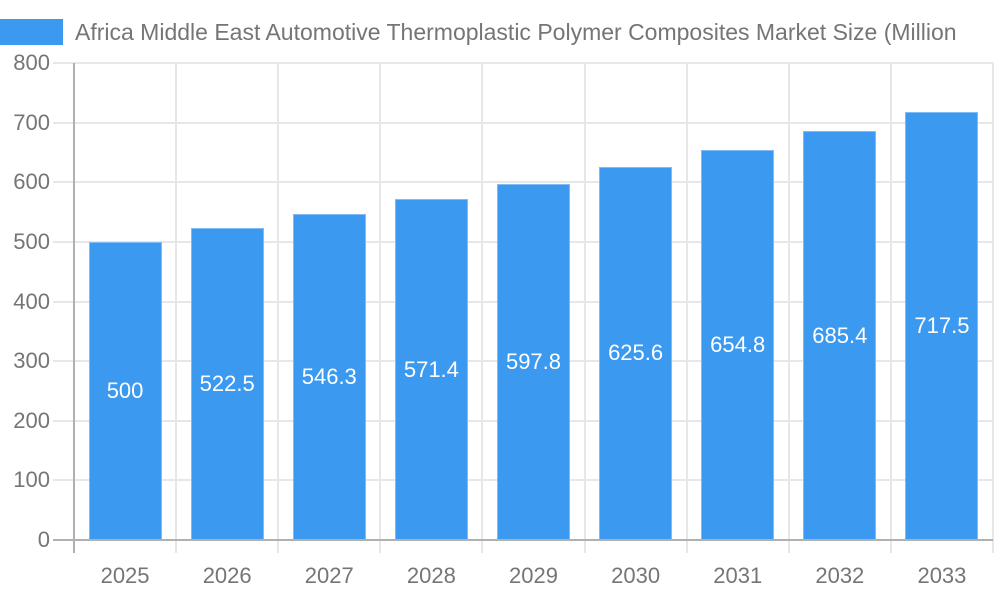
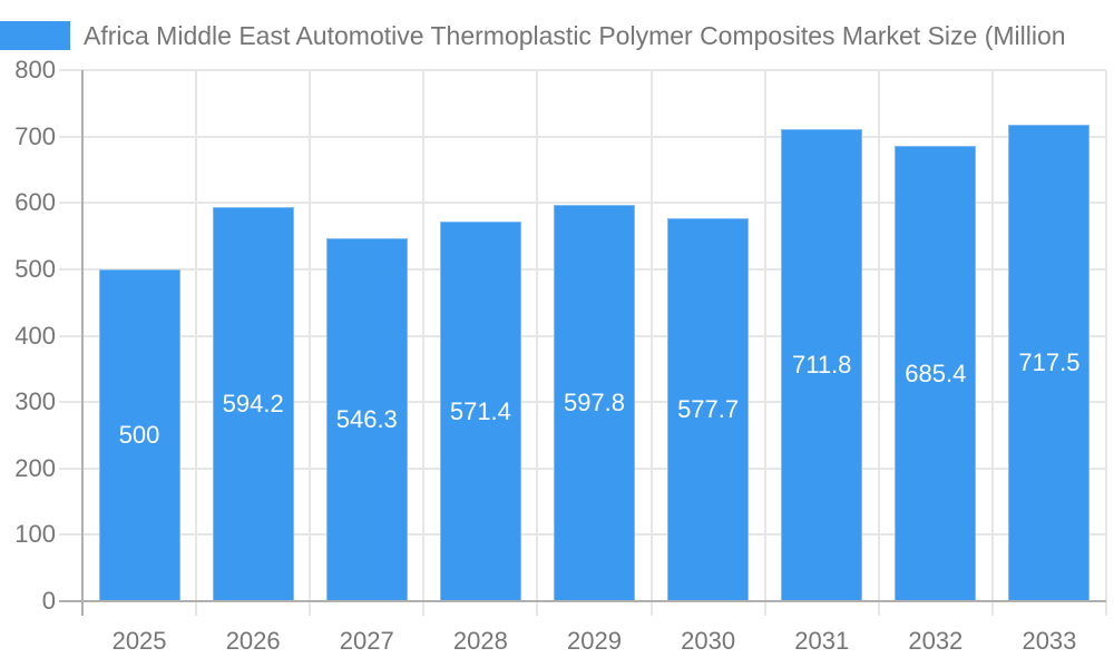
2026: 522.5 -> 594.2
2030: 625.6 -> 577.7
2031: 654.8 -> 711.8
